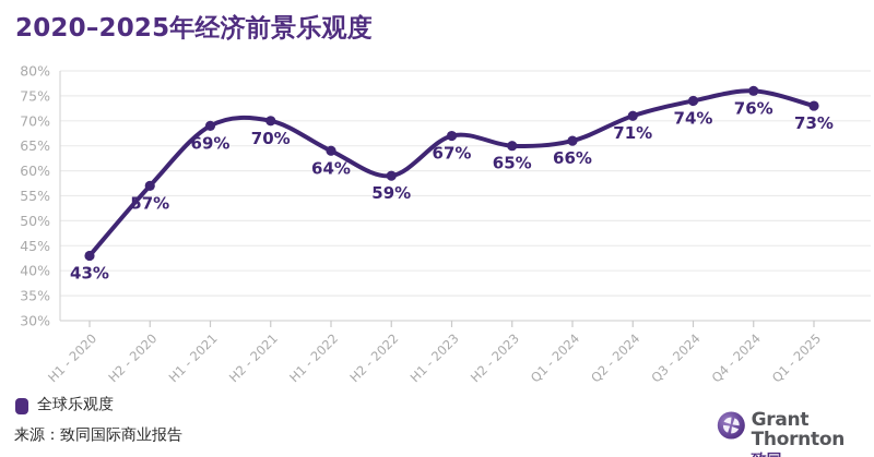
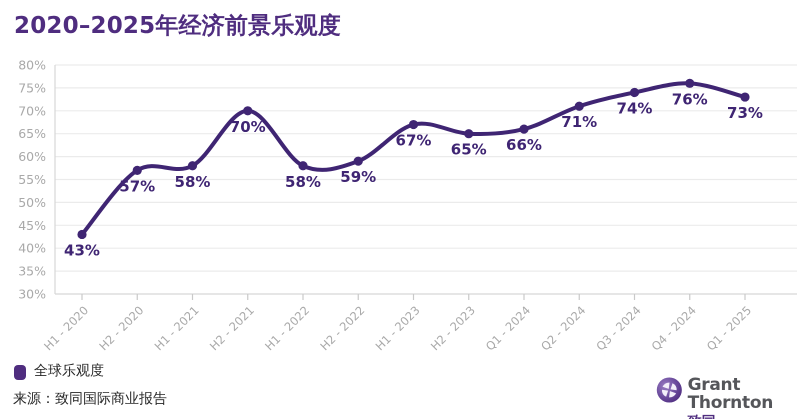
H1 - 2021: 69% -> 58%
H1 - 2022: 64% -> 58%
